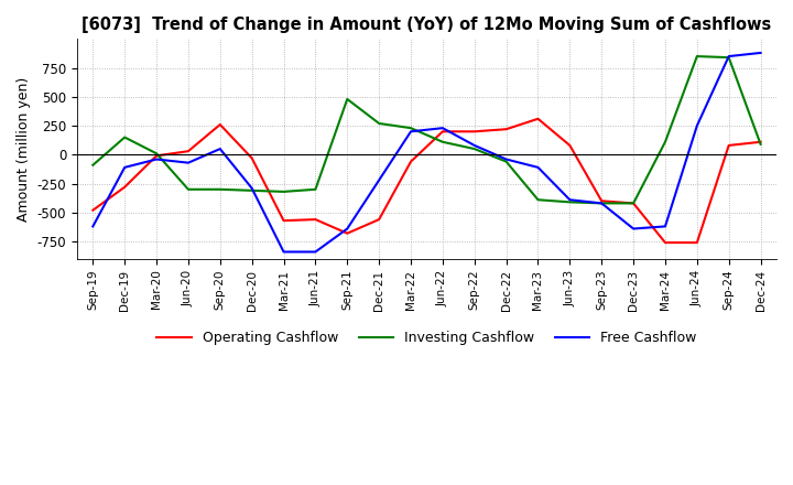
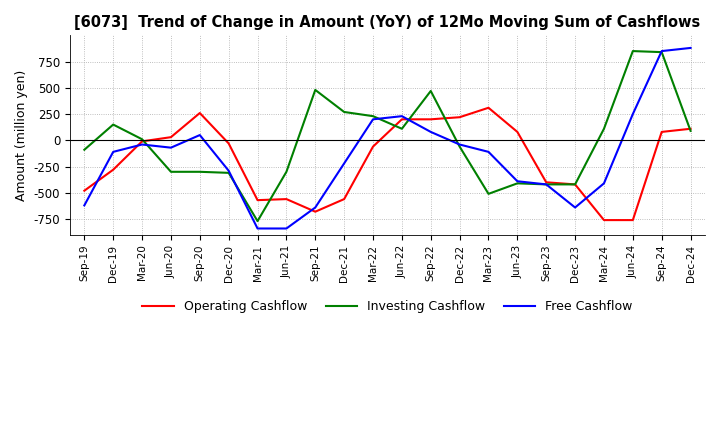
Investing Cashflow/Mar-21: -320 -> -770
Investing Cashflow/Sep-22: 50 -> 470
Investing Cashflow/Mar-23: -390 -> -510
Free Cashflow/Mar-24: -620 -> -410
